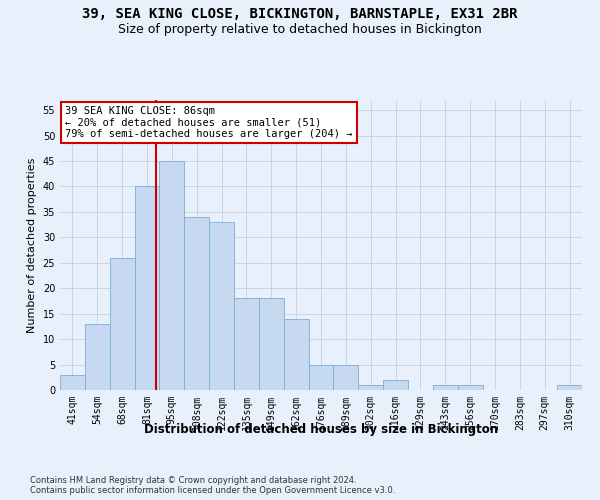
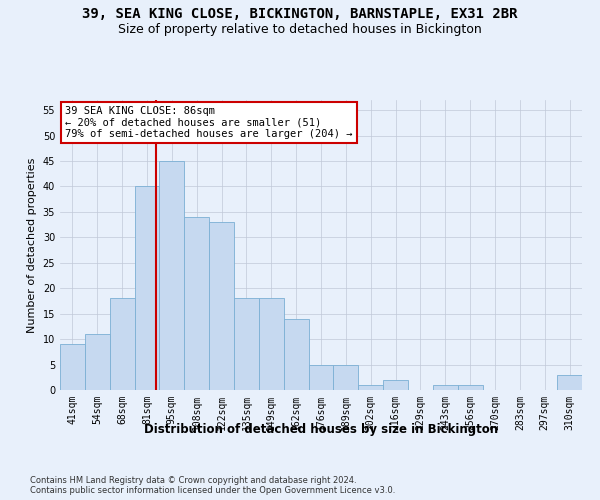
41sqm: 3 -> 9
54sqm: 13 -> 11
68sqm: 26 -> 18
310sqm: 1 -> 3
